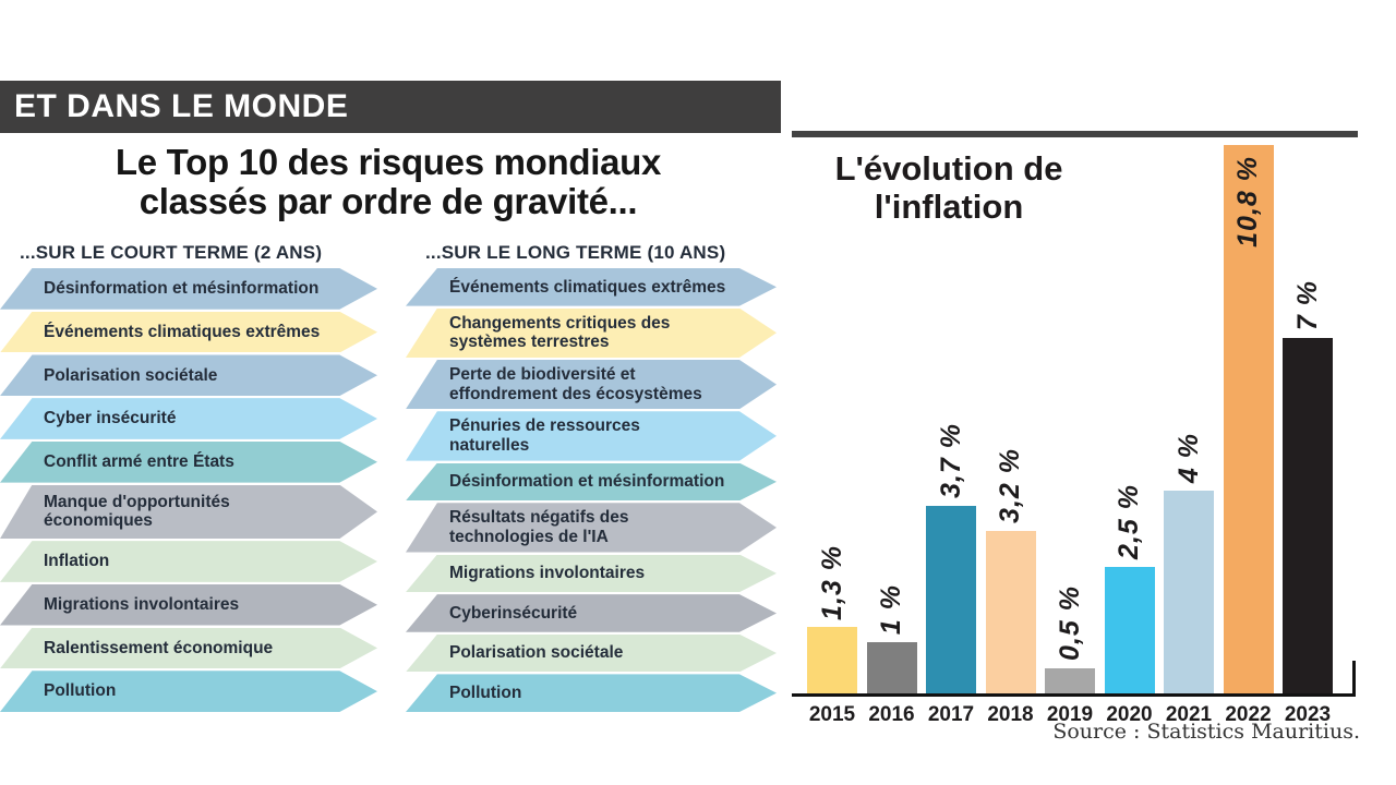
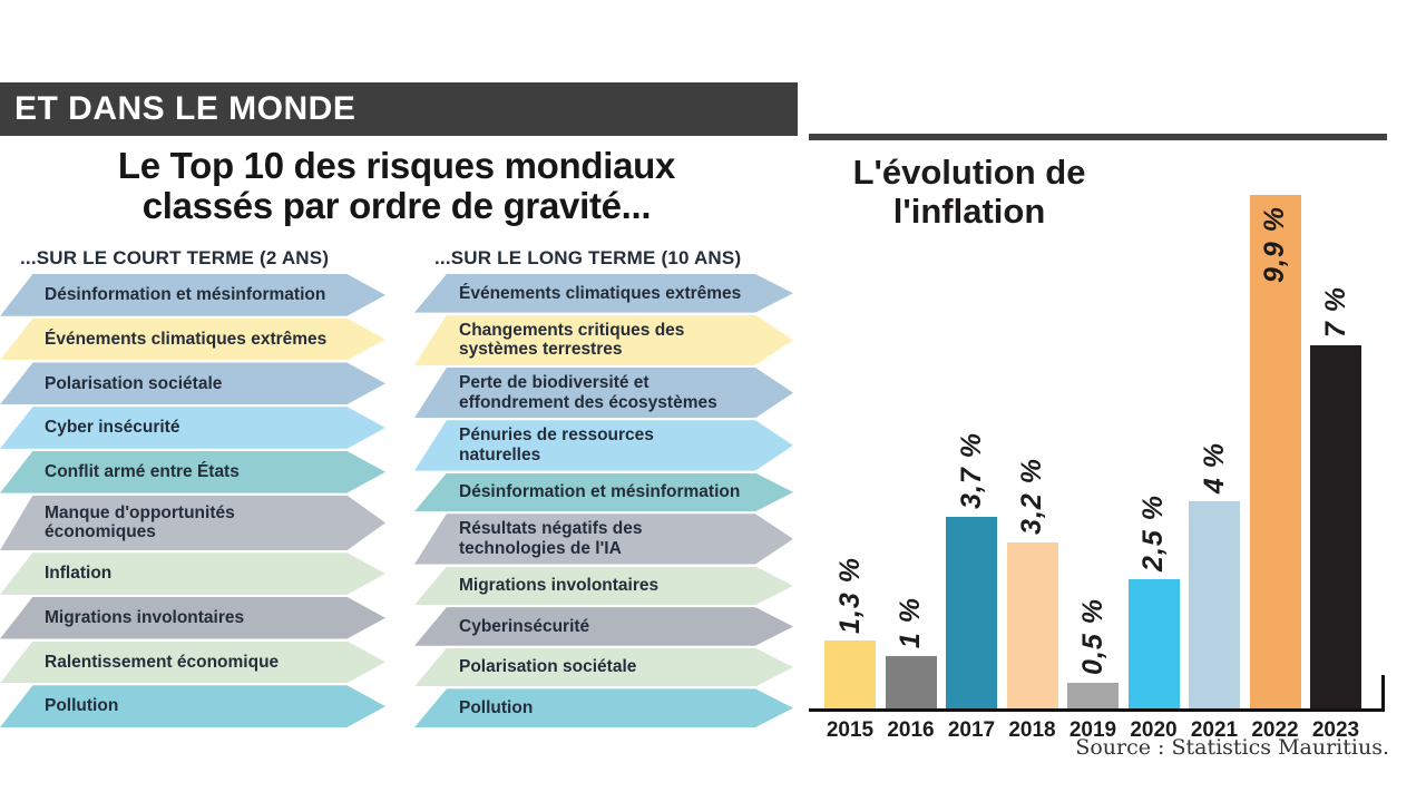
2022: 10,8 -> 9,9
